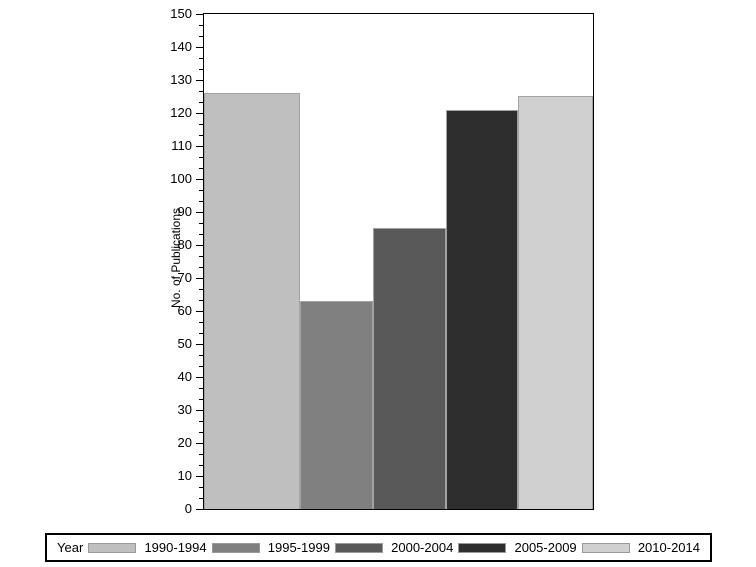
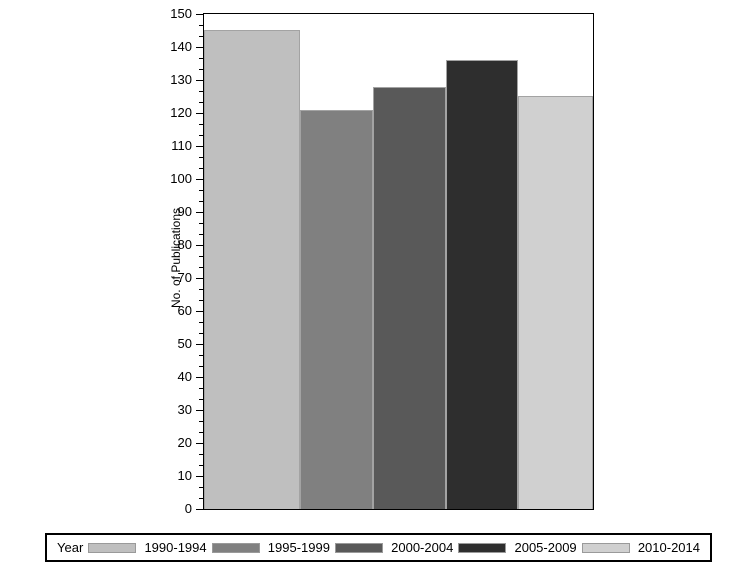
1990-1994: 126 -> 145
1995-1999: 63 -> 121
2000-2004: 85 -> 128
2005-2009: 121 -> 136
